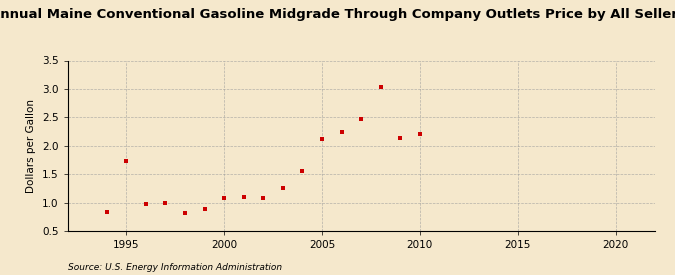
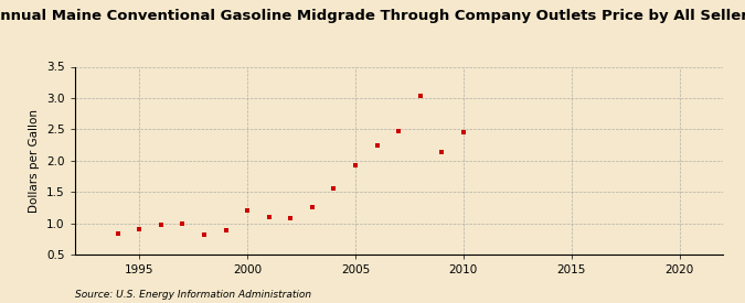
1995: 1.74 -> 0.90
2000: 1.08 -> 1.20
2005: 2.12 -> 1.93
2010: 2.20 -> 2.46
